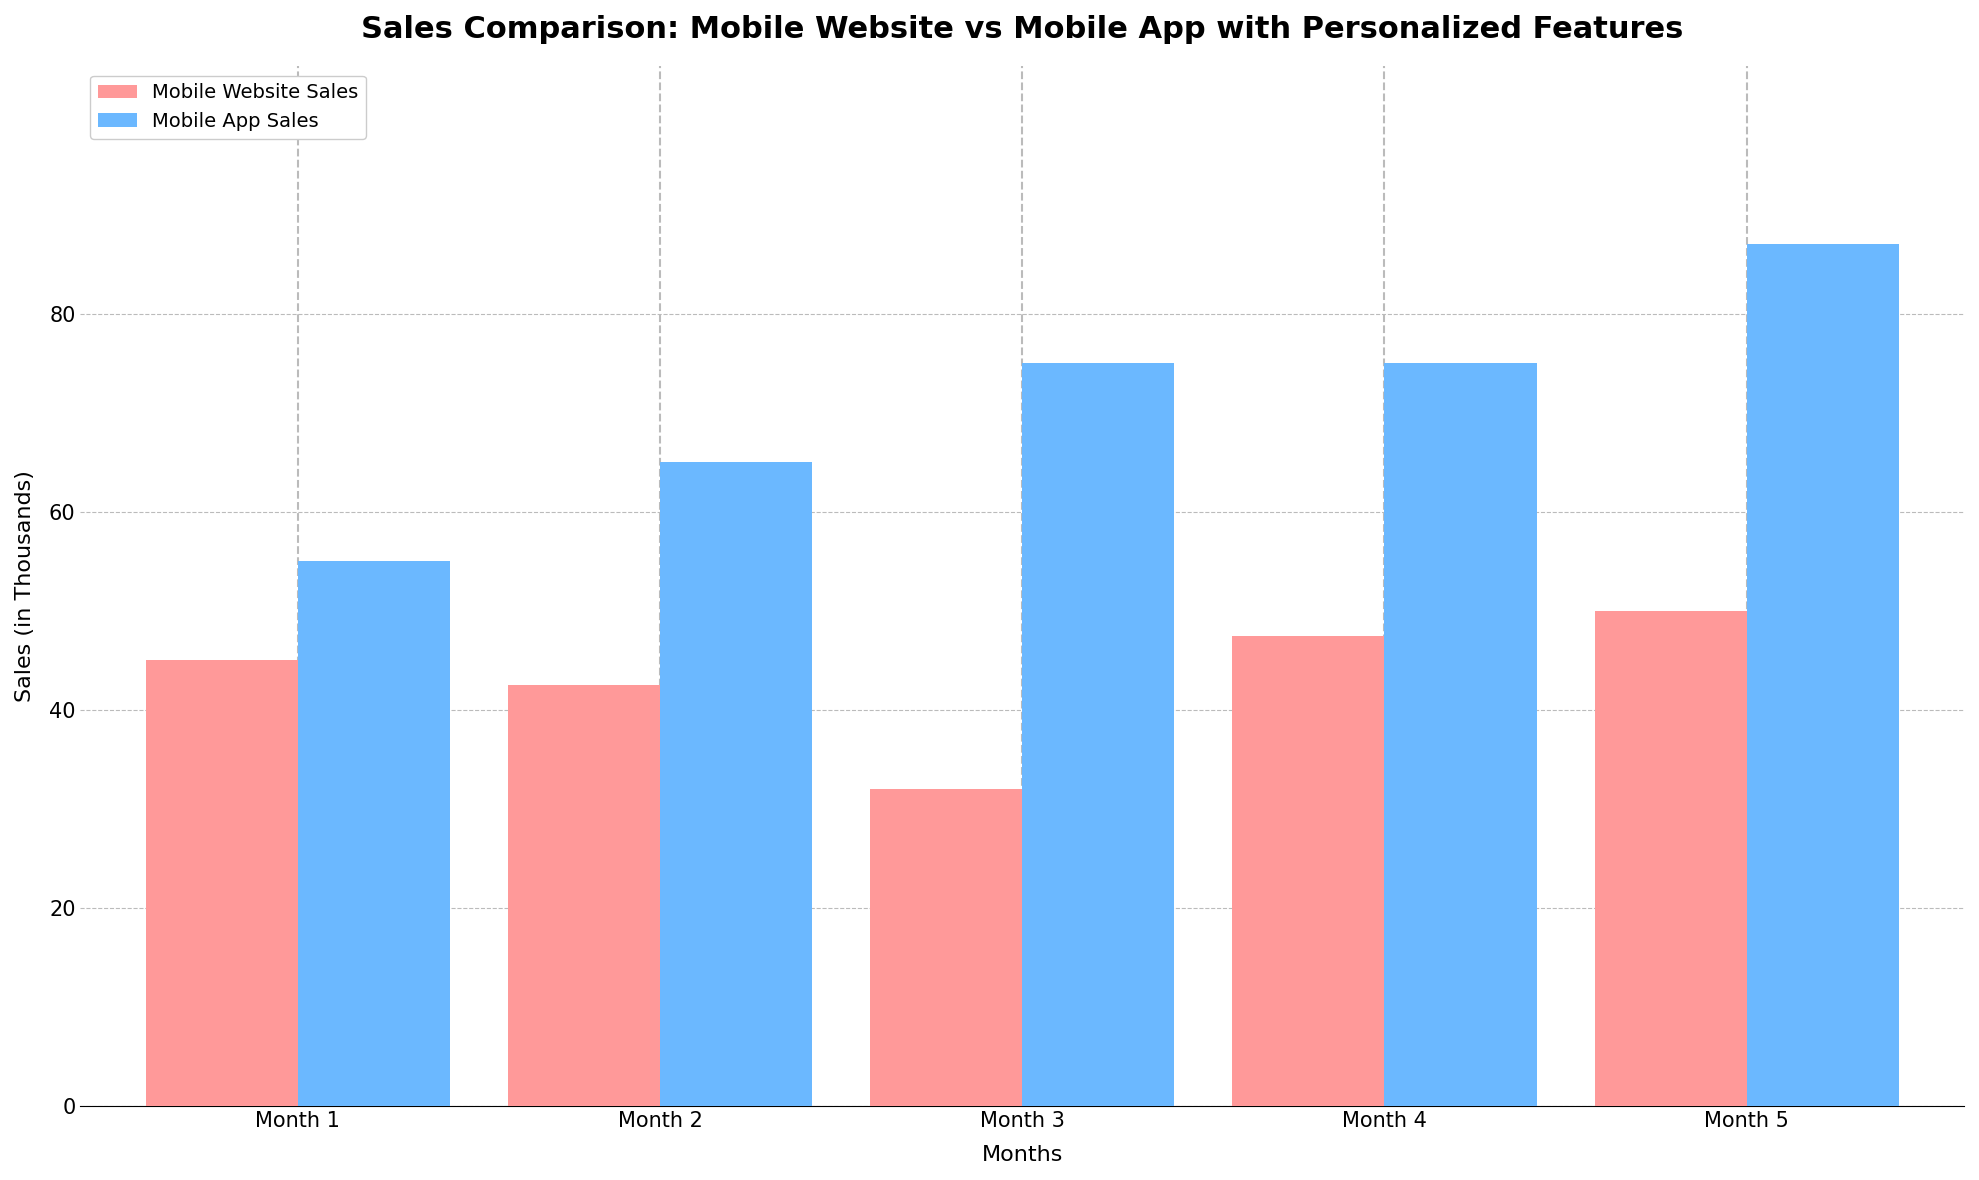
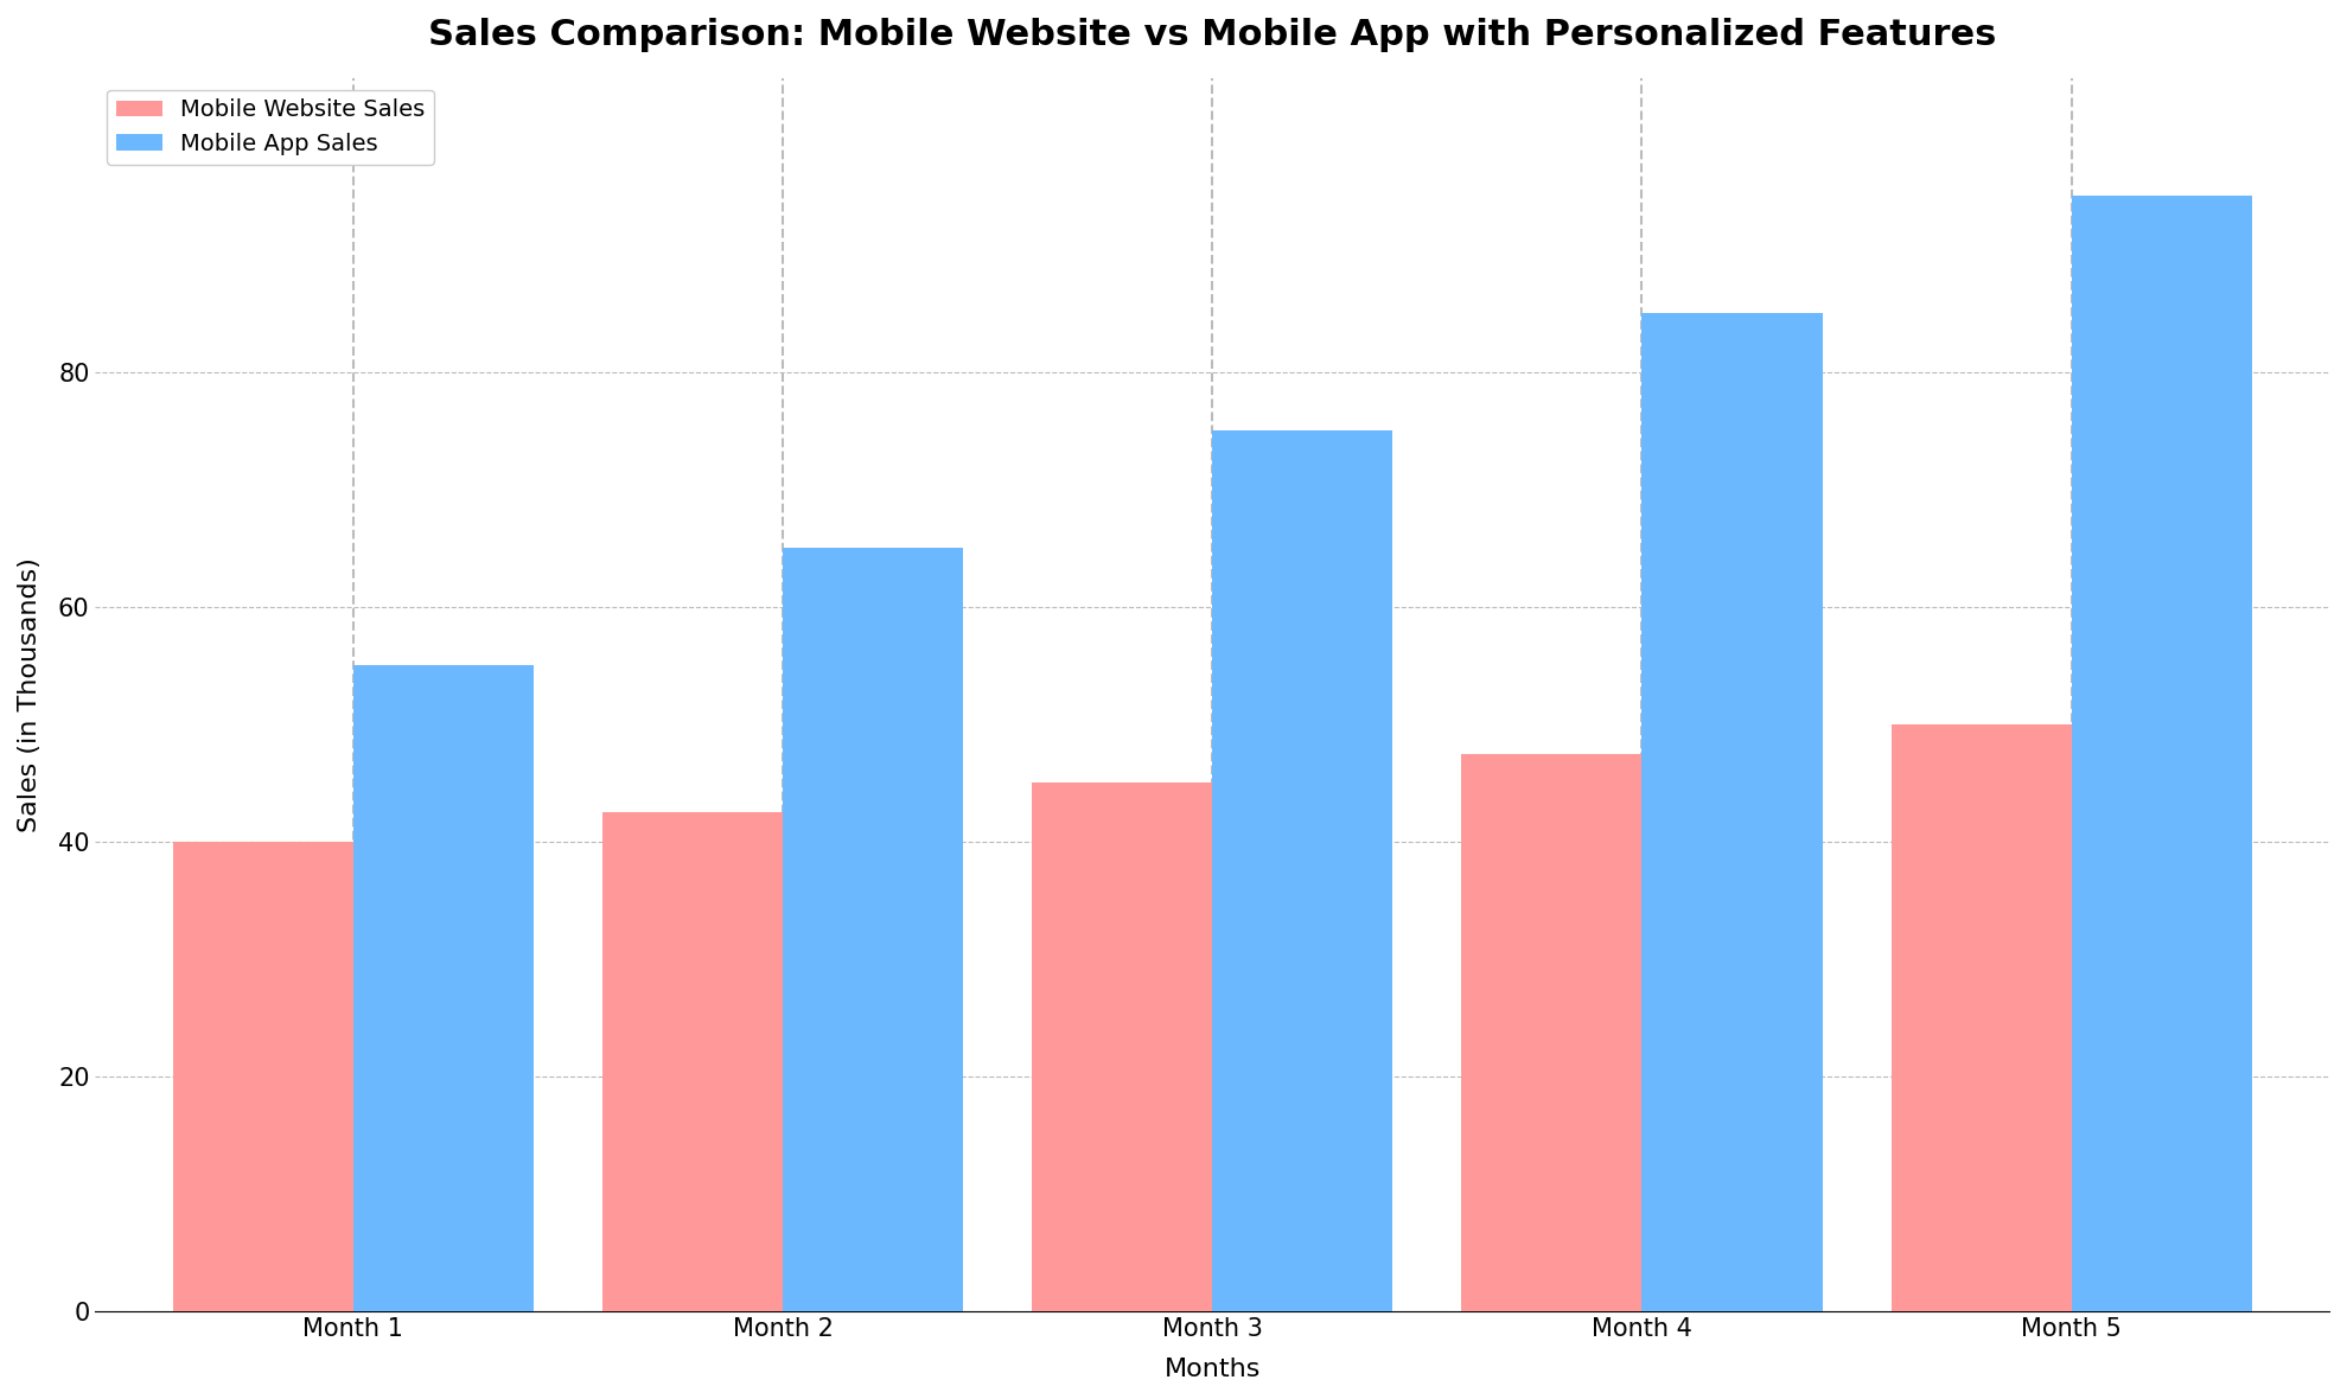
Mobile Website Sales/Month 1: 45.0 -> 40.0
Mobile Website Sales/Month 3: 32.0 -> 45.0
Mobile App Sales/Month 4: 75 -> 85
Mobile App Sales/Month 5: 87 -> 95
